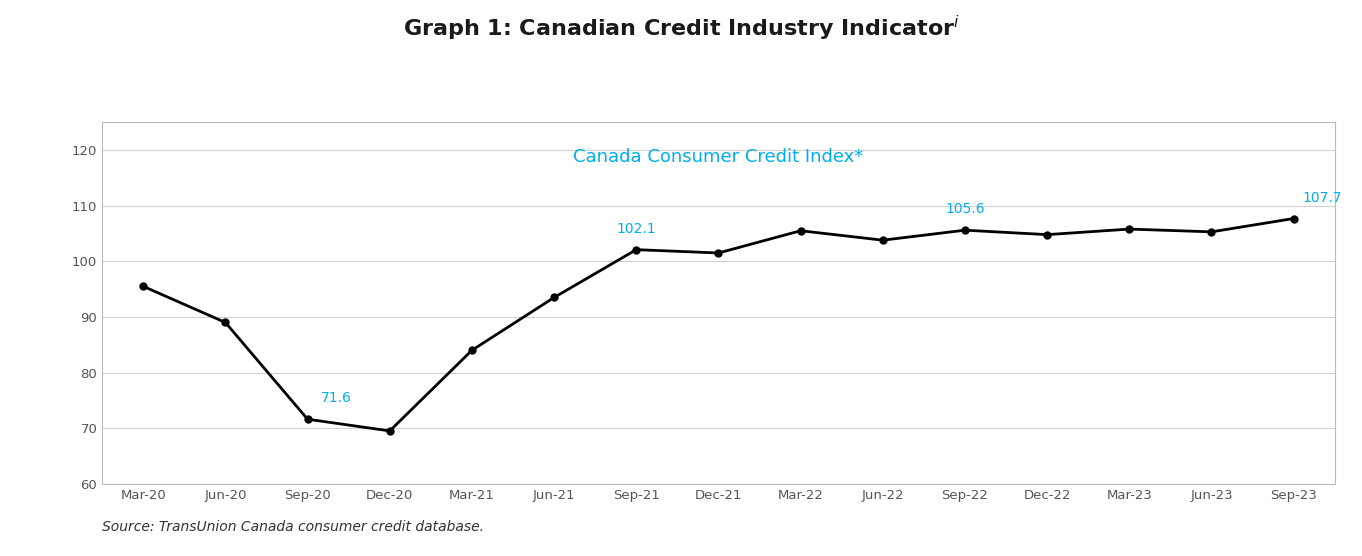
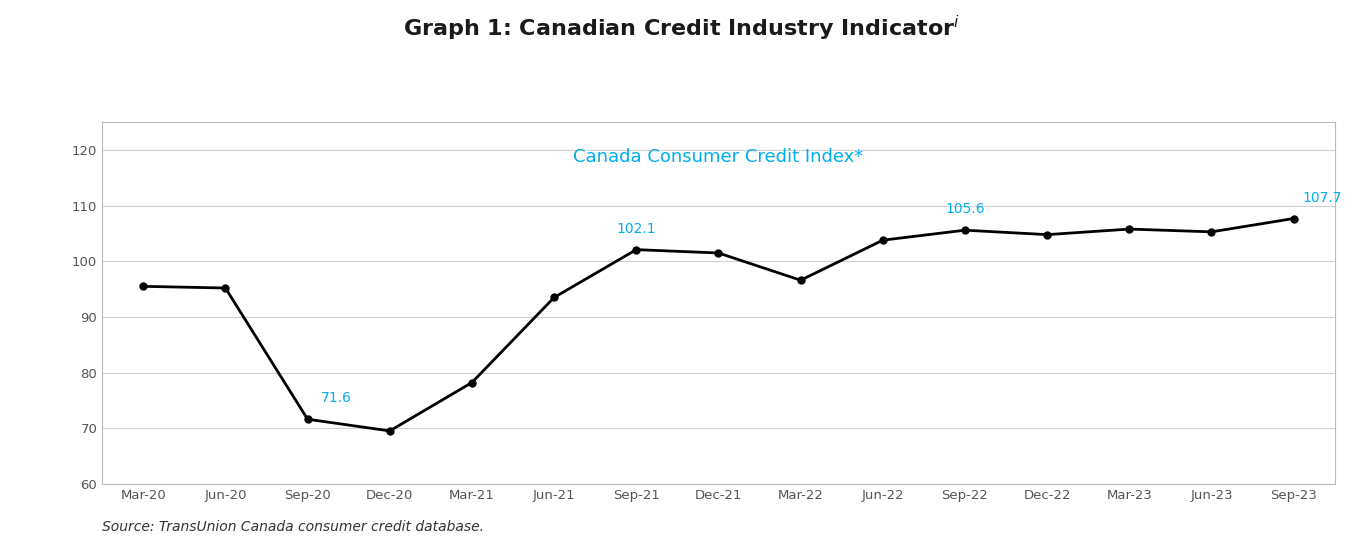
Jun-20: 89.0 -> 95.2
Mar-21: 84.0 -> 78.2
Mar-22: 105.5 -> 96.6
